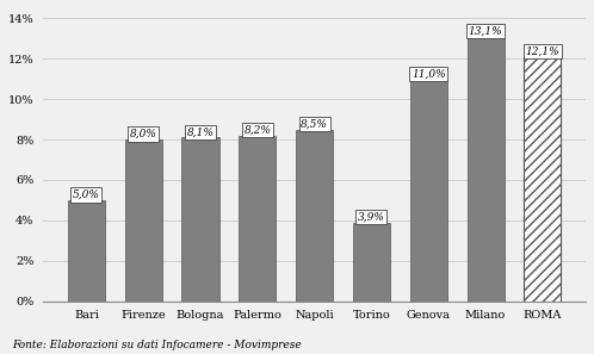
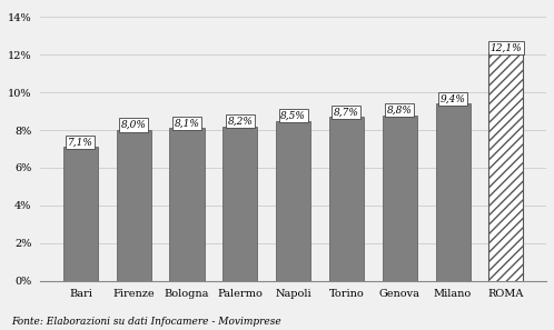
Bari: 5,0% -> 7,1%
Torino: 3,9% -> 8,7%
Genova: 11,0% -> 8,8%
Milano: 13,1% -> 9,4%
